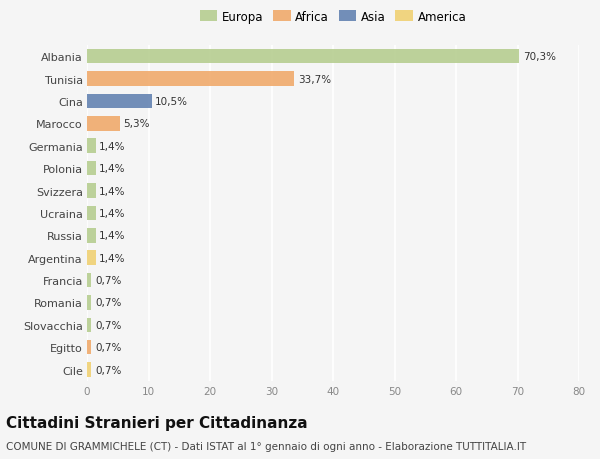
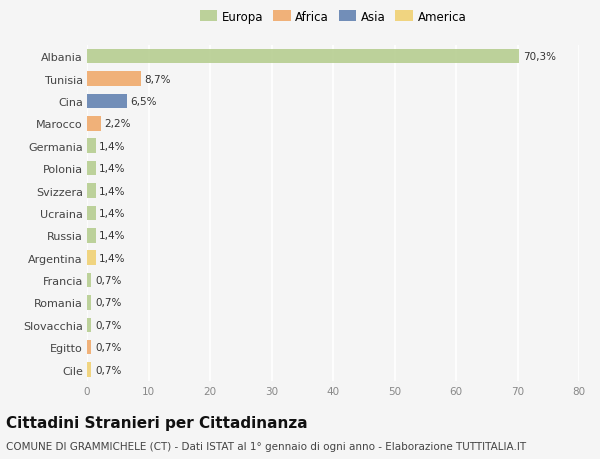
Tunisia: 33,7% -> 8,7%
Cina: 10,5% -> 6,5%
Marocco: 5,3% -> 2,2%
